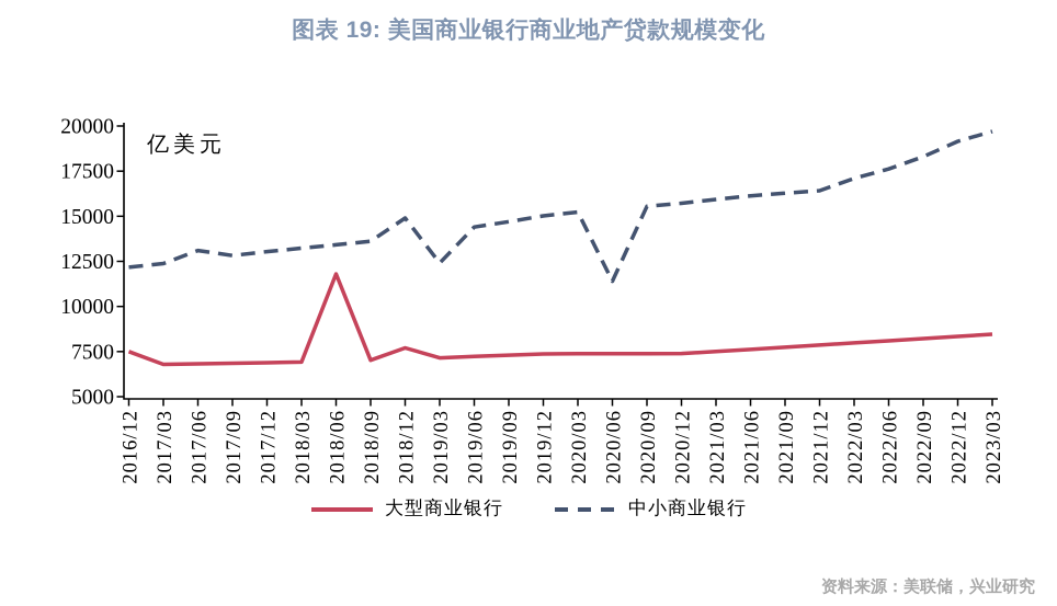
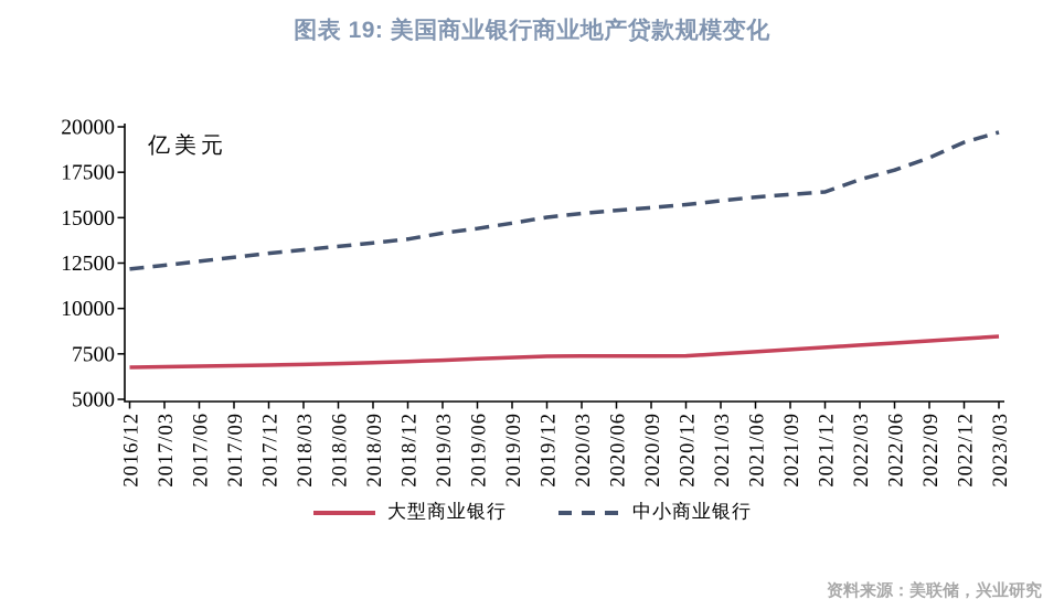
大型商业银行/2016/12: 7500 -> 6800
中小商业银行/2017/06: 13100 -> 12600
大型商业银行/2018/06: 11800 -> 7000
大型商业银行/2018/12: 7700 -> 7100
中小商业银行/2018/12: 14900 -> 13800
中小商业银行/2019/03: 12400 -> 14200
中小商业银行/2020/06: 11400 -> 15400
